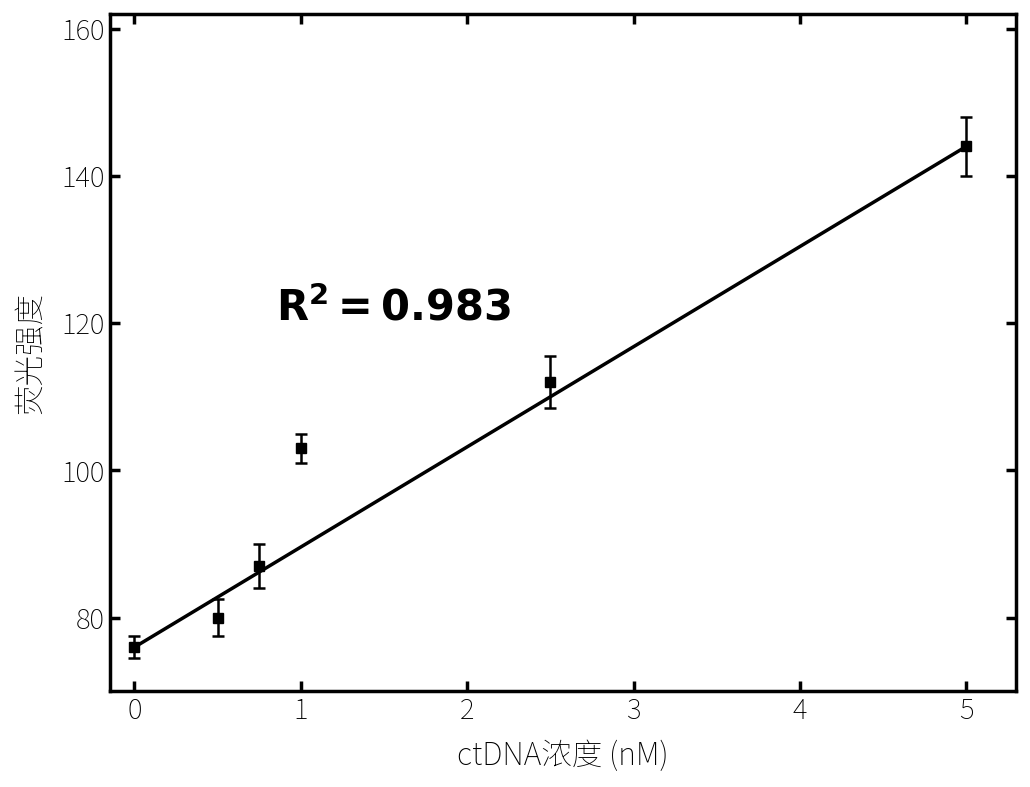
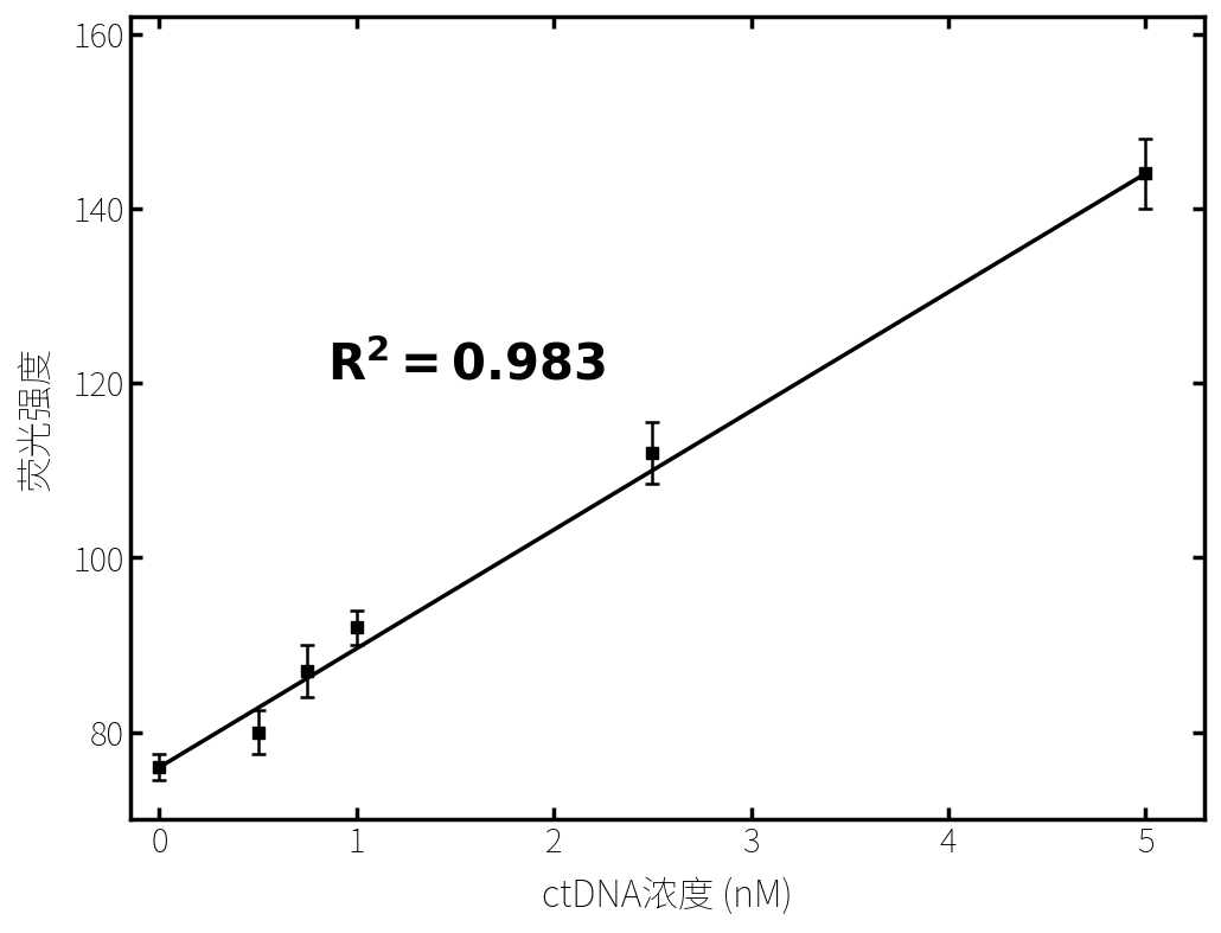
1: 103 -> 92
